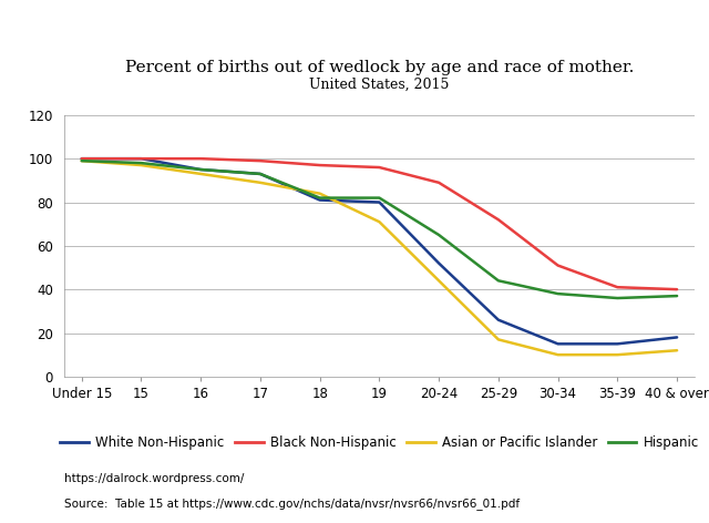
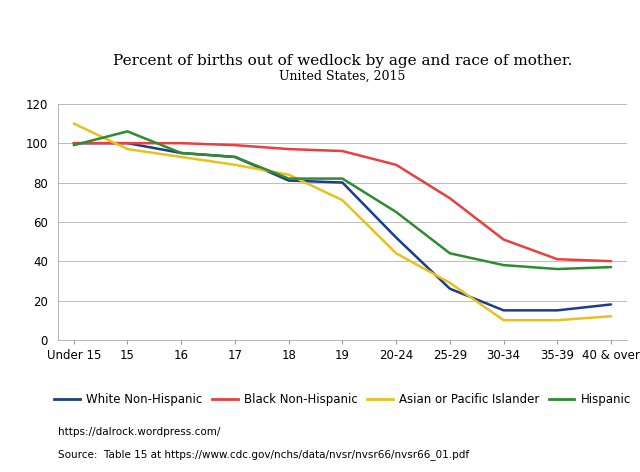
Asian or Pacific Islander/Under 15: 99 -> 110
Hispanic/15: 98 -> 106
Asian or Pacific Islander/25-29: 17 -> 29
